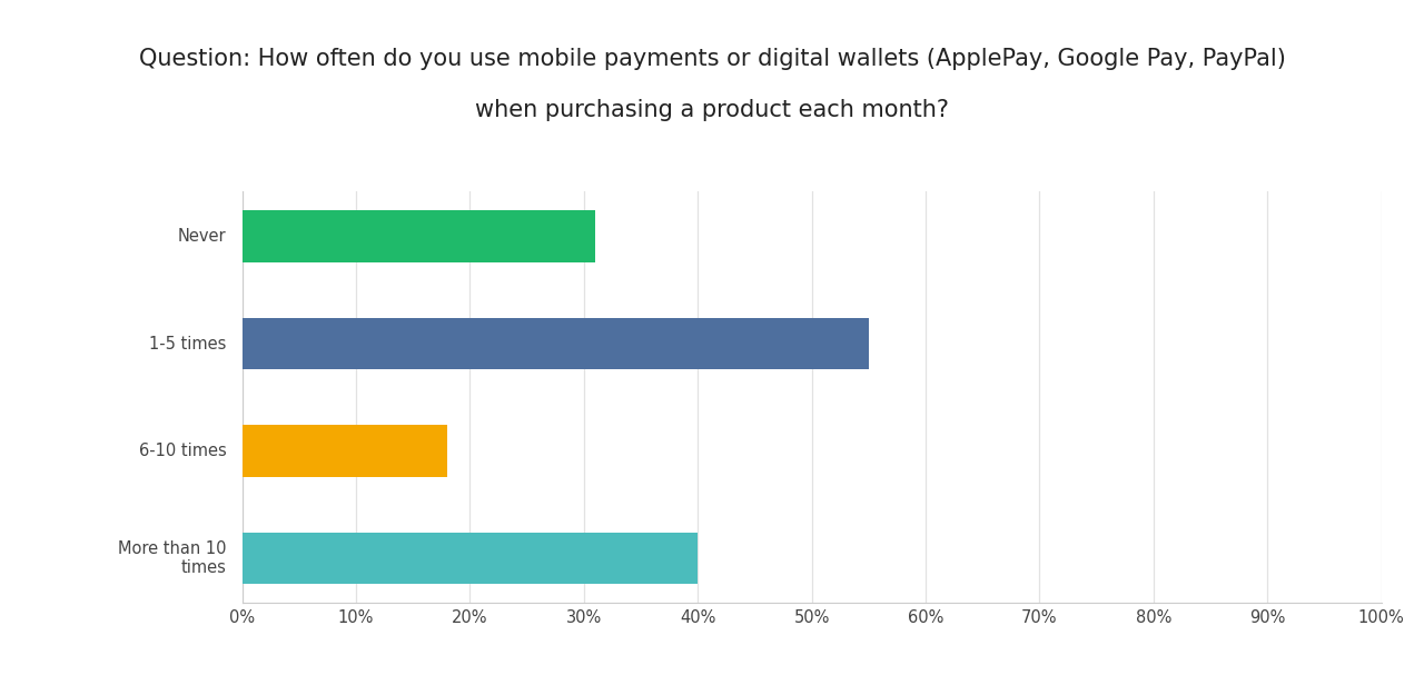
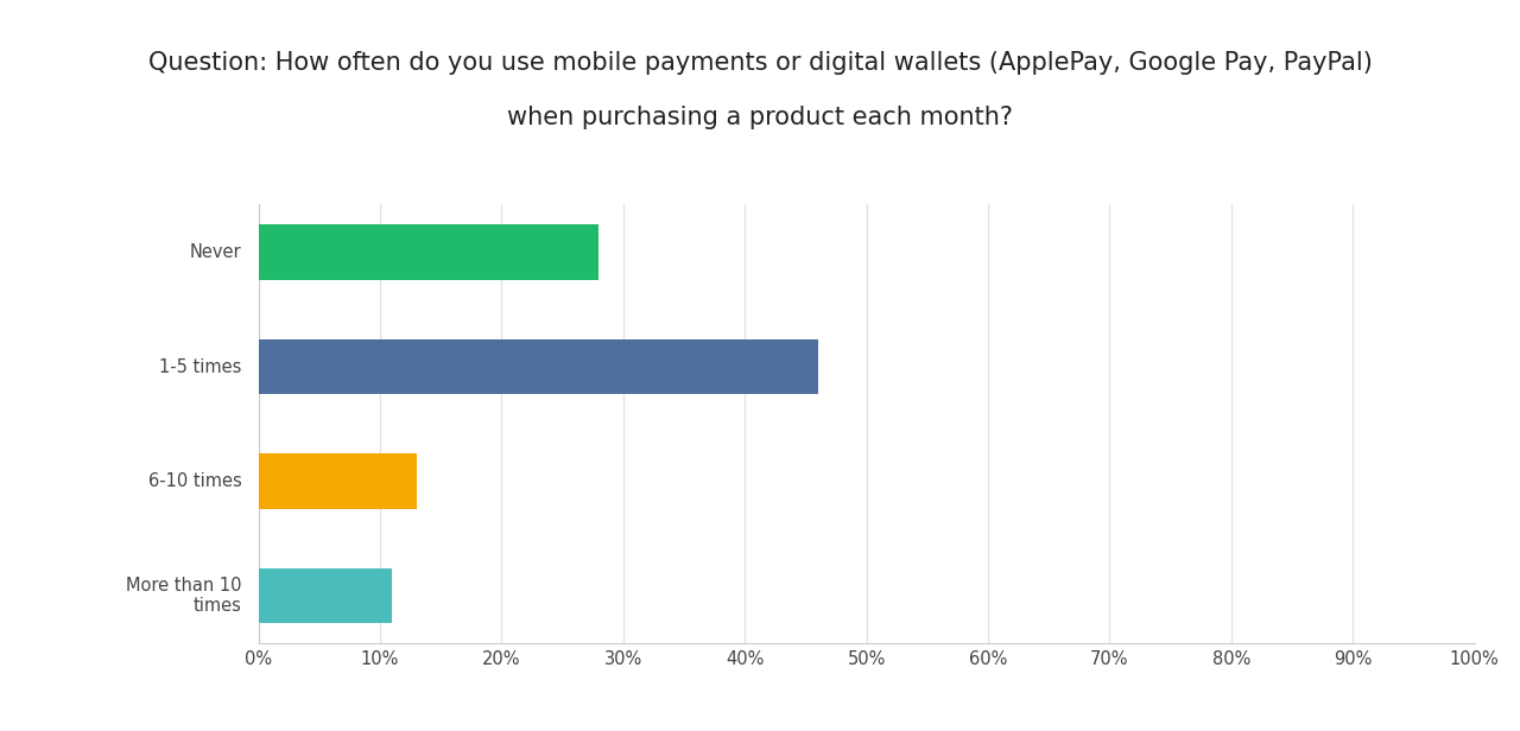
Never: 31% -> 28%
1-5 times: 55% -> 46%
6-10 times: 18% -> 13%
More than 10 times: 40% -> 11%
